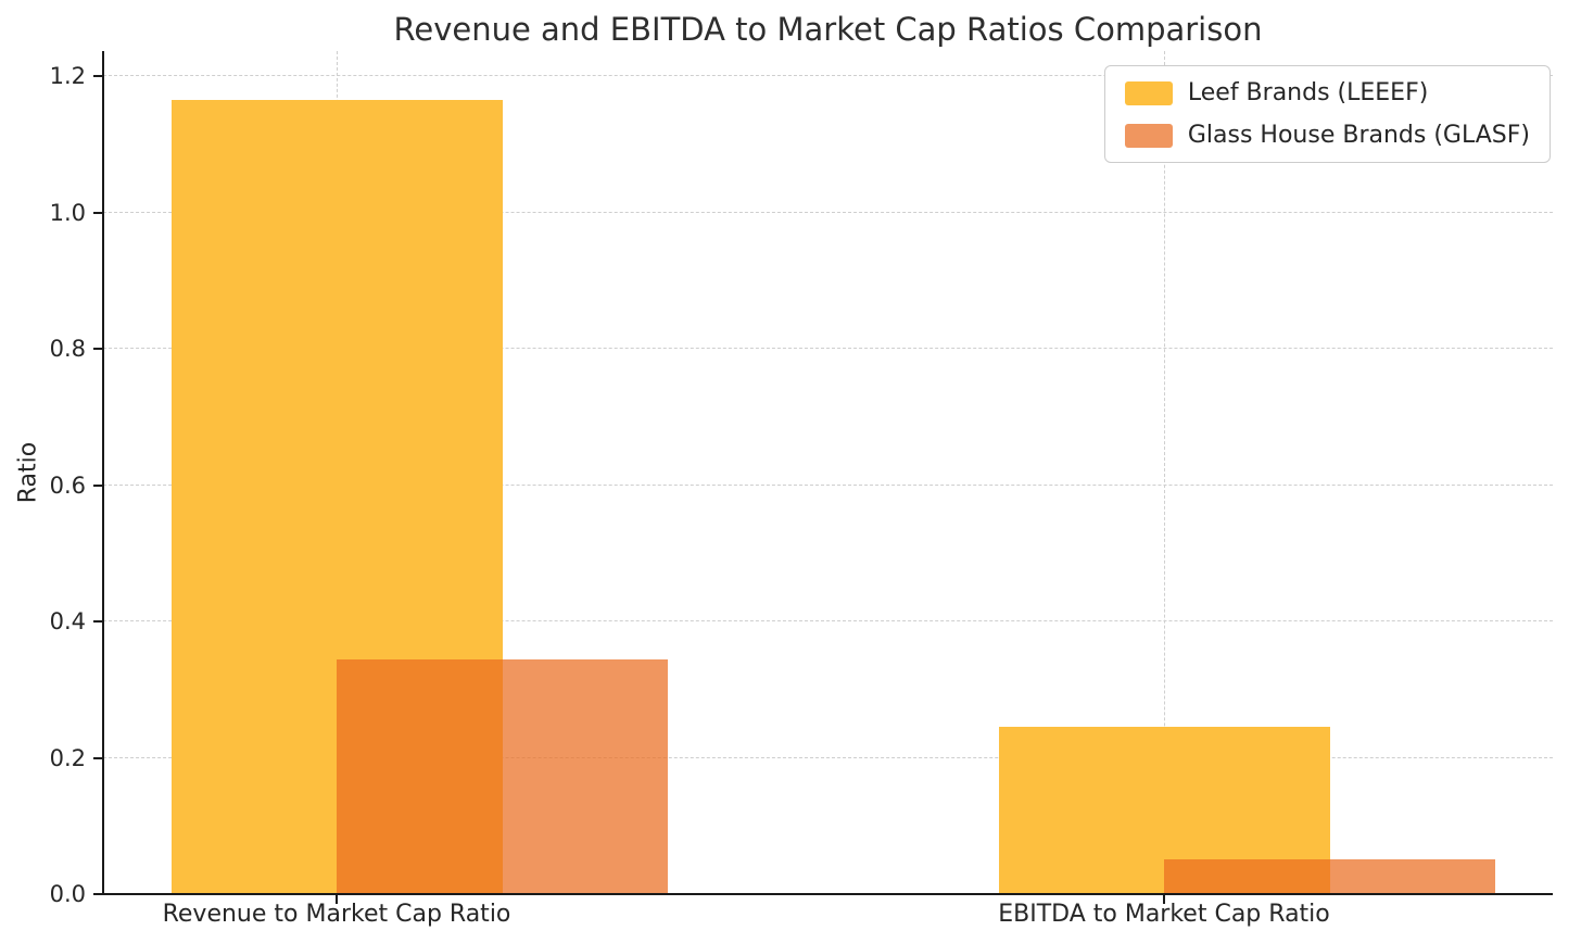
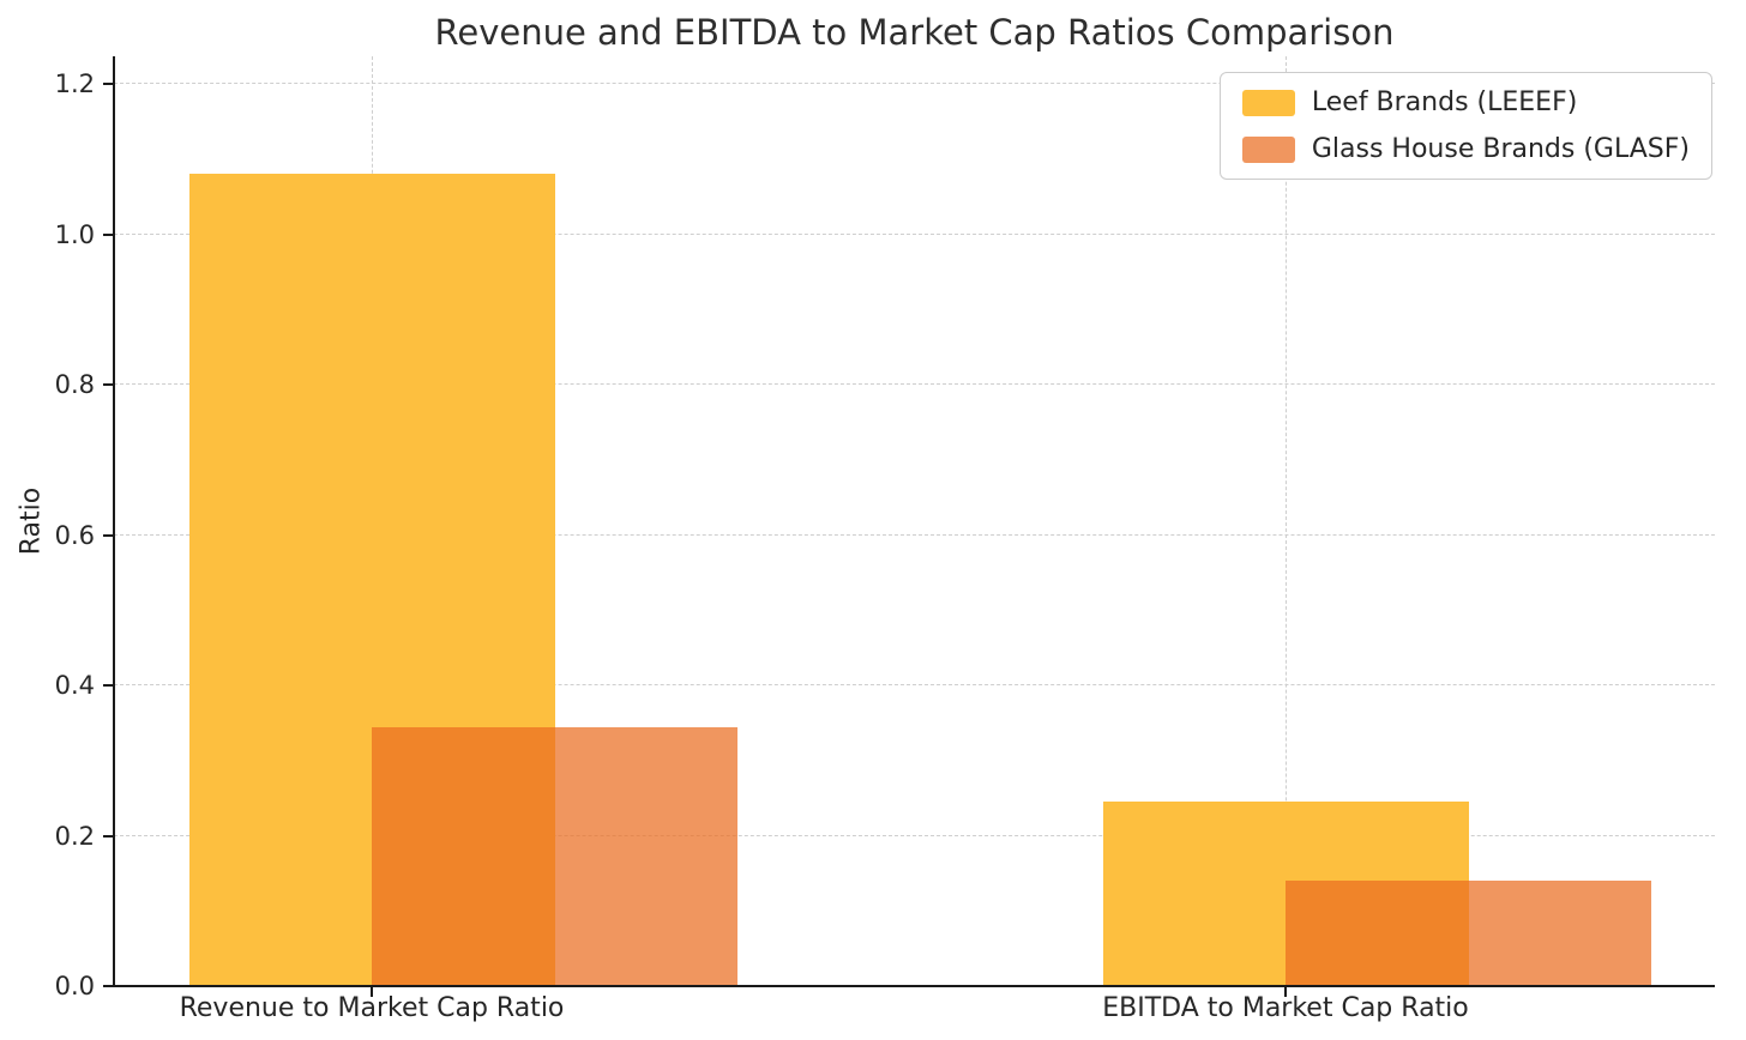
Leef Brands (LEEEF)/Revenue to Market Cap Ratio: 1.17 -> 1.08
Glass House Brands (GLASF)/EBITDA to Market Cap Ratio: 0.05 -> 0.14
